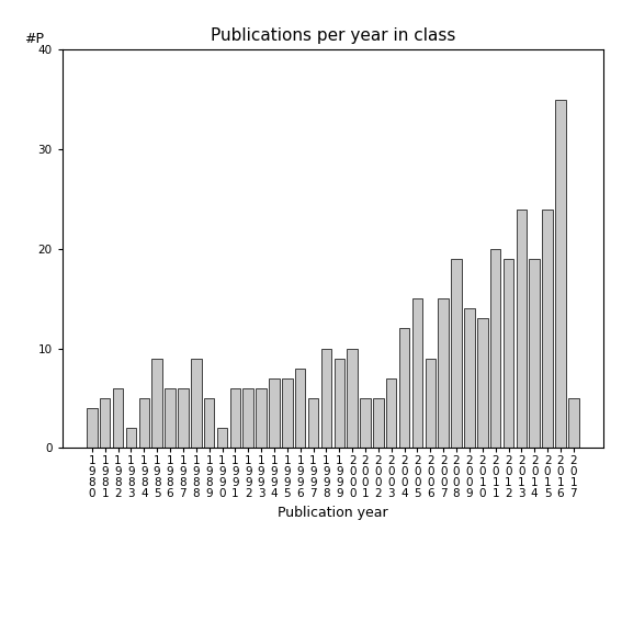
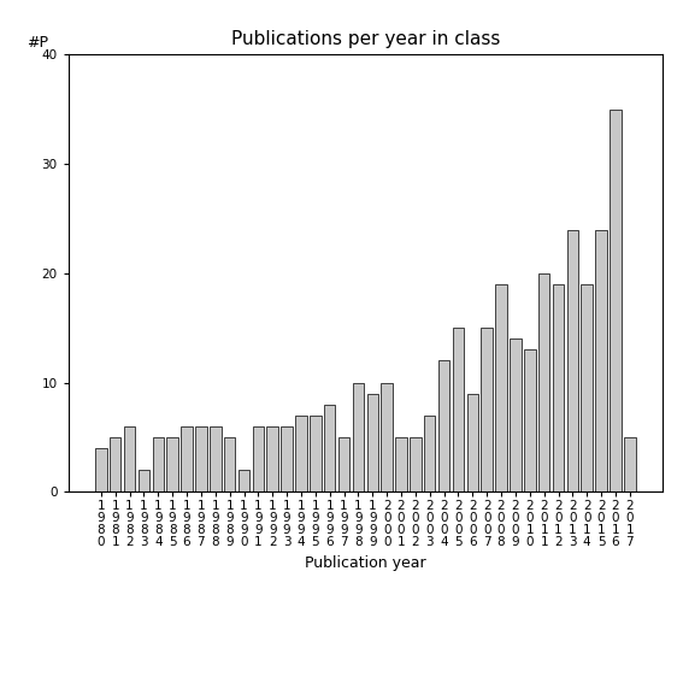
1 9 8 5: 9 -> 5
1 9 8 8: 9 -> 6
